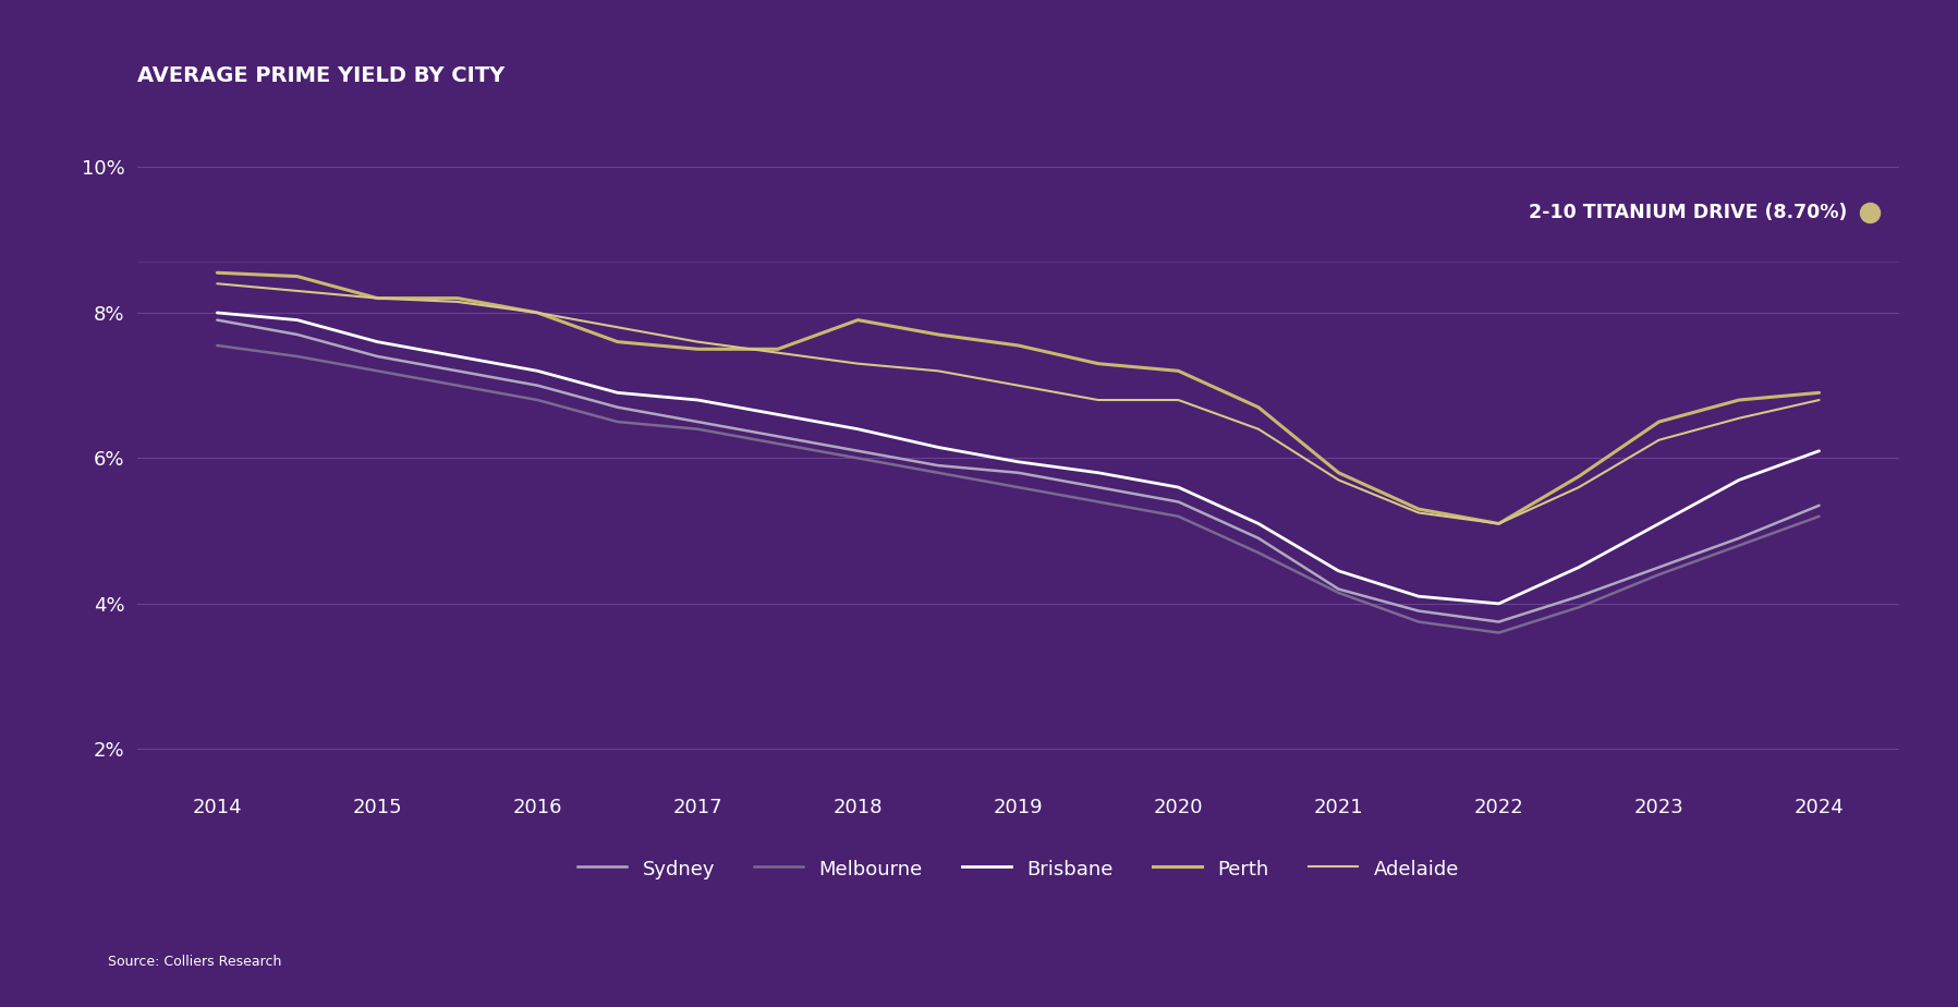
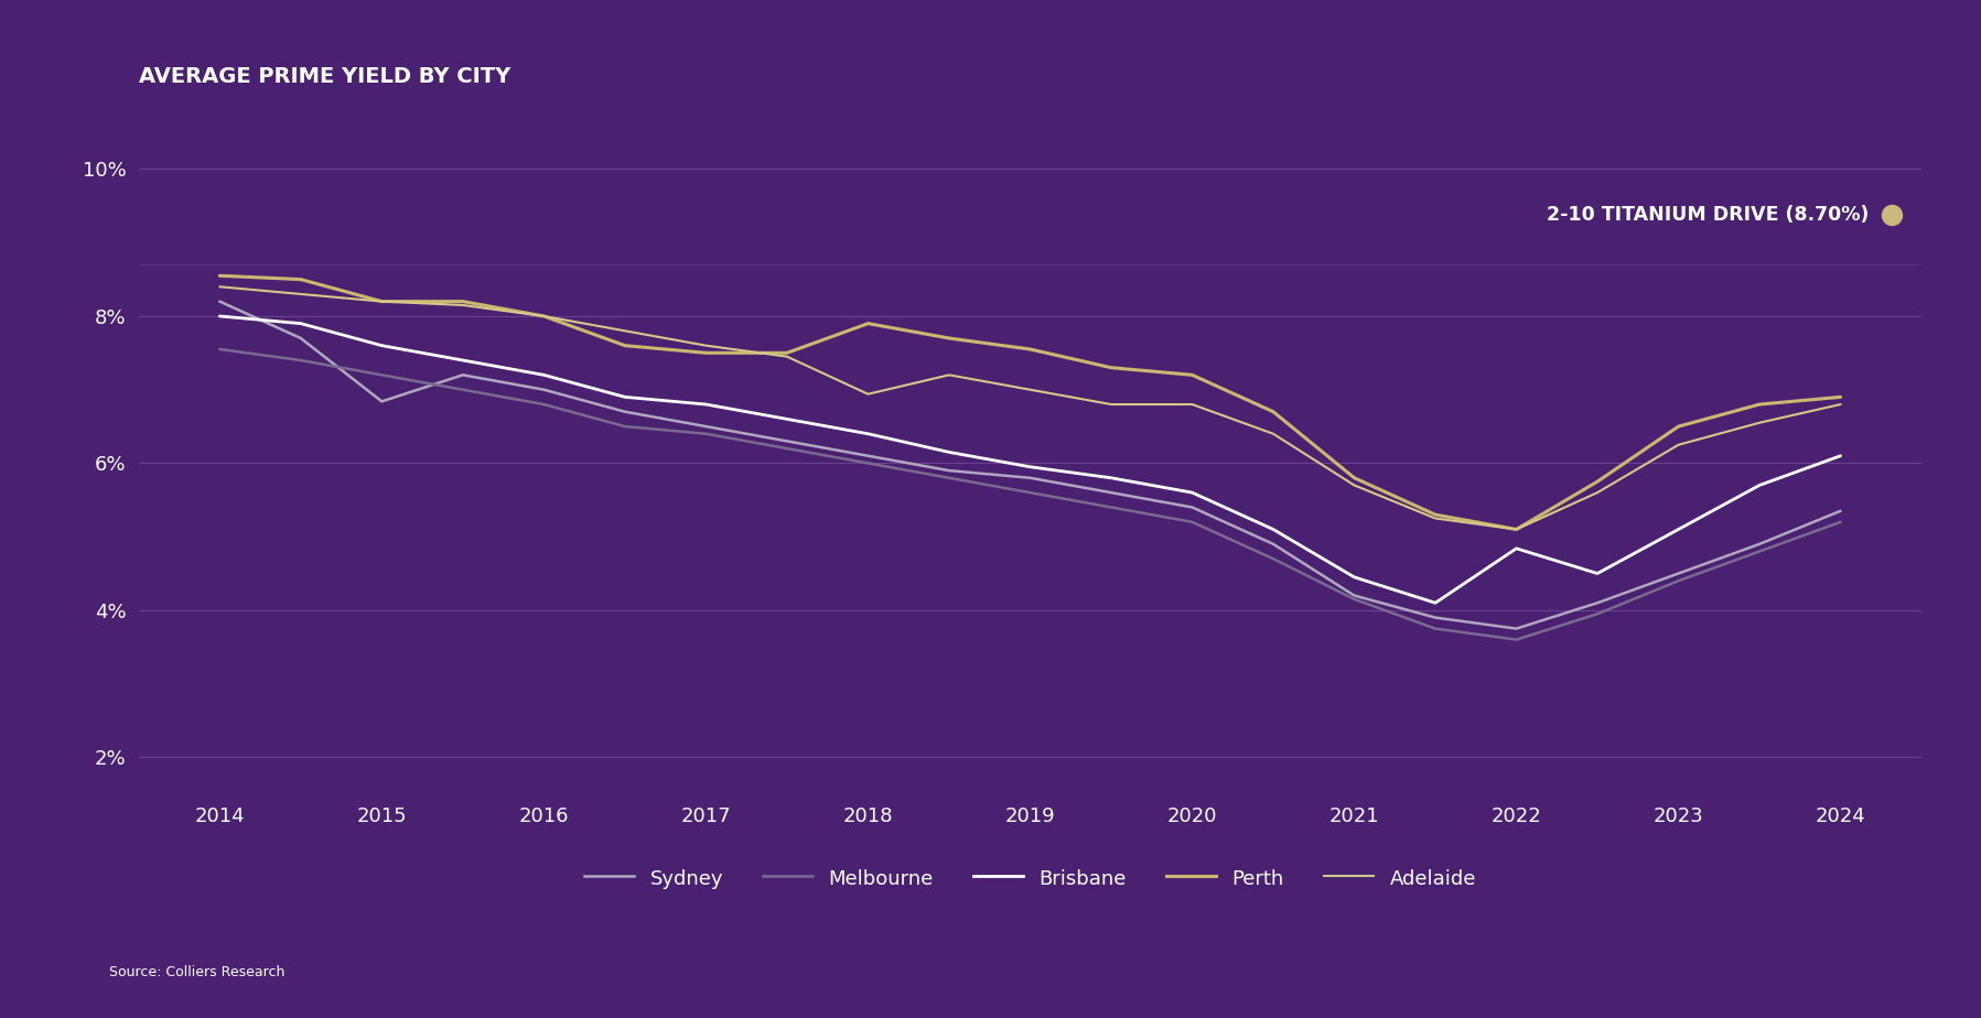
Sydney/2014: 7.90% -> 8.20%
Sydney/2015: 7.40% -> 6.84%
Adelaide/2018: 7.30% -> 6.94%
Brisbane/2022: 4.00% -> 4.84%
